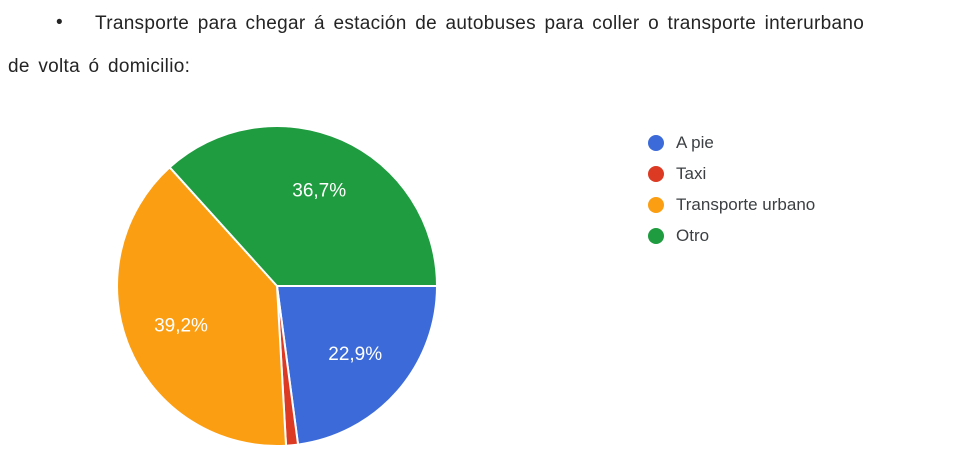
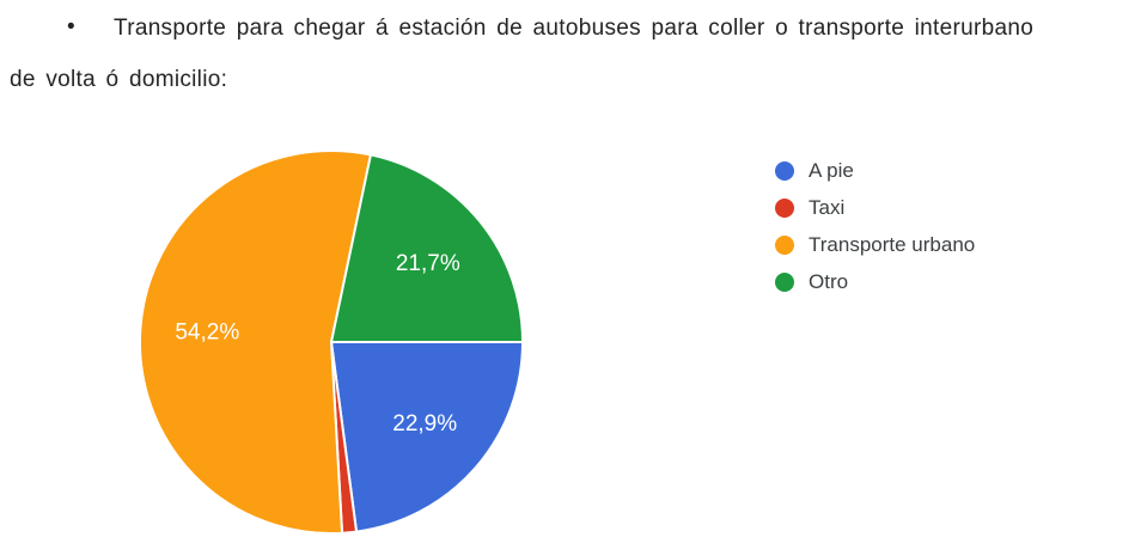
Transporte urbano: 39,2% -> 54,2%
Otro: 36,7% -> 21,7%
